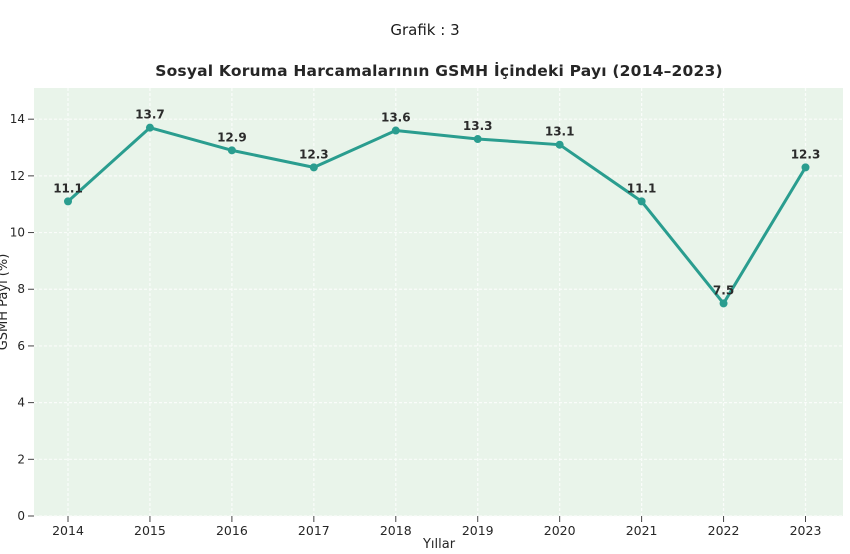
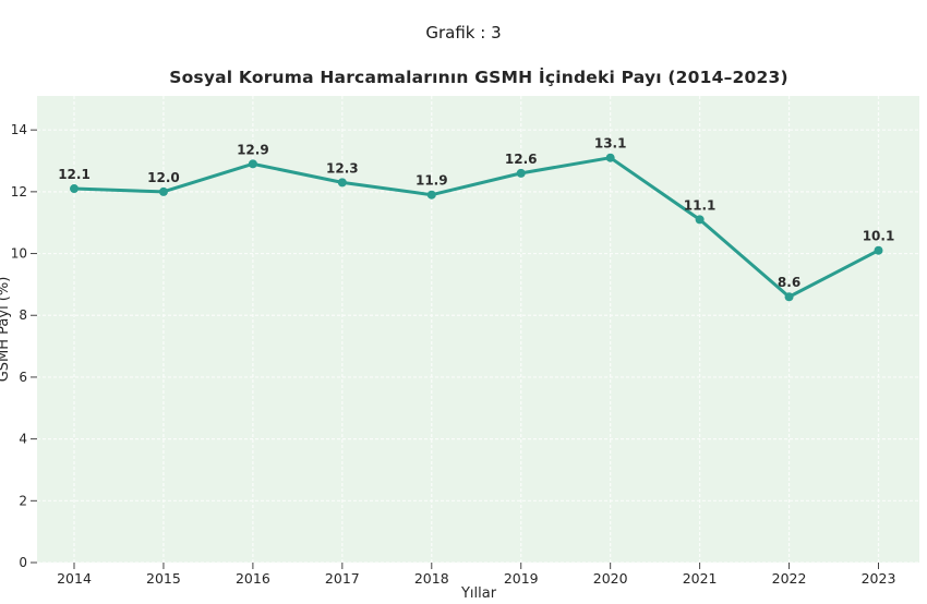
2014: 11.1 -> 12.1
2015: 13.7 -> 12.0
2018: 13.6 -> 11.9
2019: 13.3 -> 12.6
2022: 7.5 -> 8.6
2023: 12.3 -> 10.1
